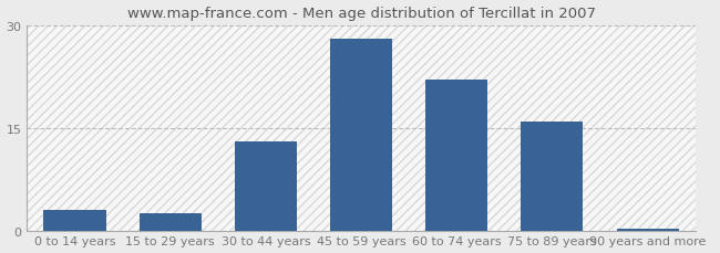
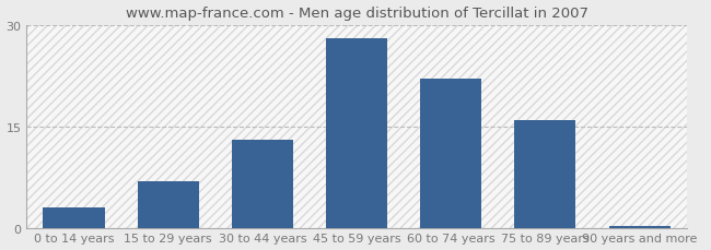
15 to 29 years: 2.5 -> 6.8
